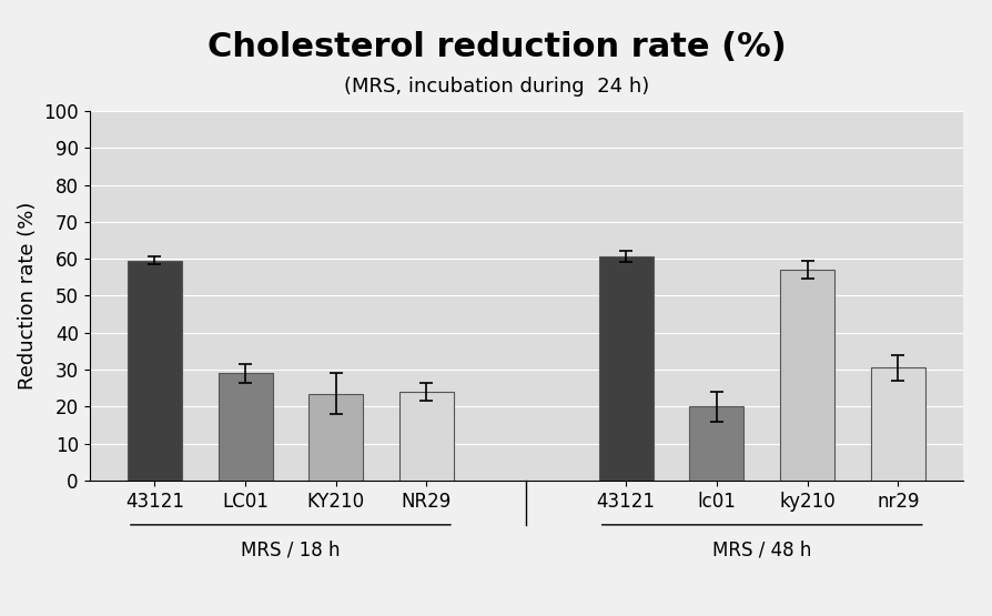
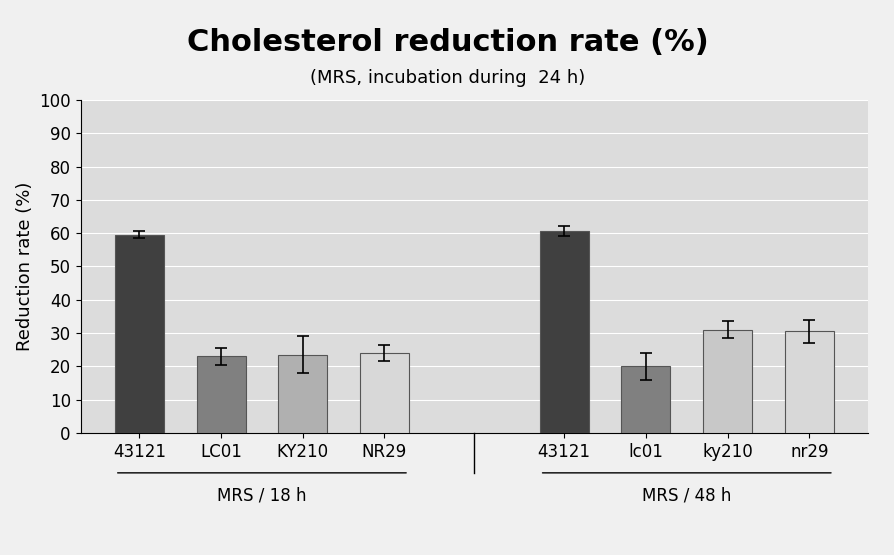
LC01: 29.0 -> 23.0
ky210: 57.0 -> 31.0
